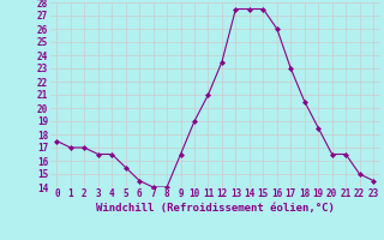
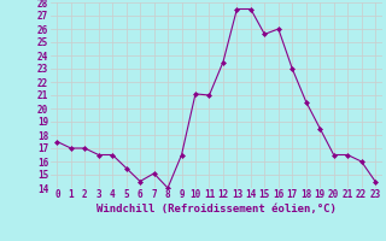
7: 14.0 -> 15.1
10: 19.0 -> 21.1
15: 27.5 -> 25.6
22: 15.0 -> 16.0
